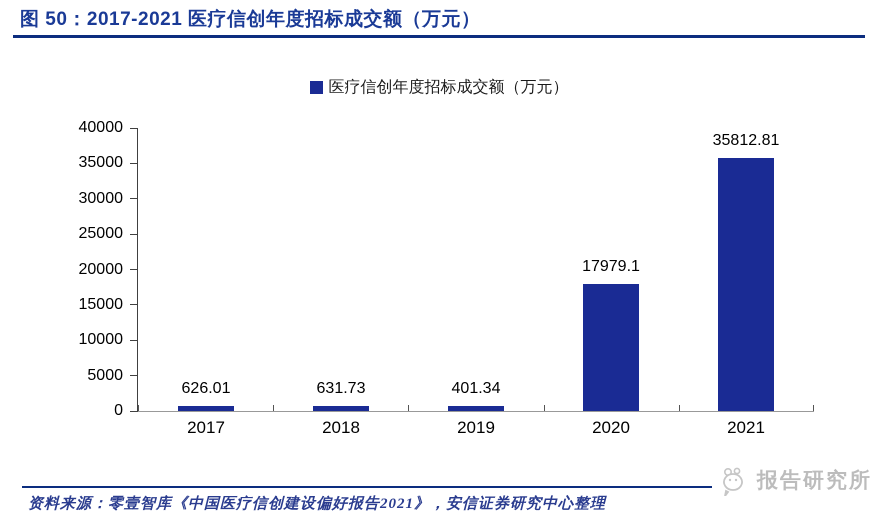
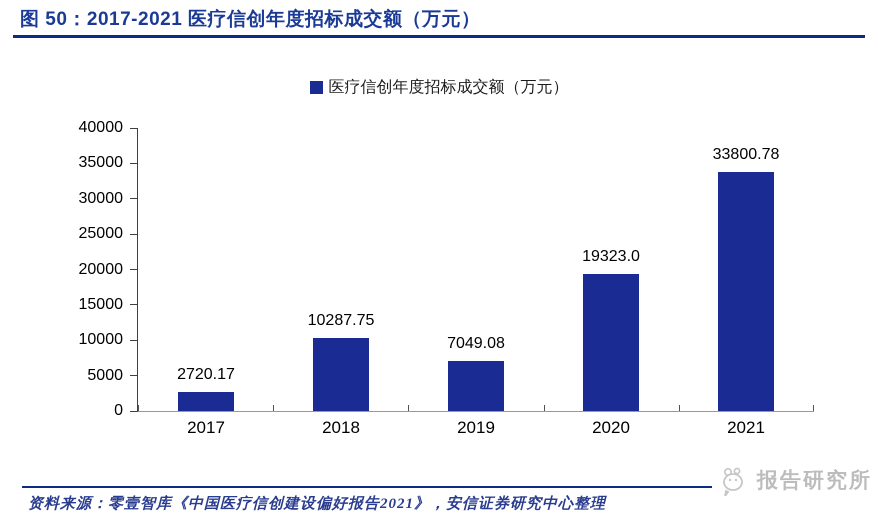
2017: 626.01 -> 2720.17
2018: 631.73 -> 10287.75
2019: 401.34 -> 7049.08
2020: 17979.1 -> 19323.0
2021: 35812.81 -> 33800.78
